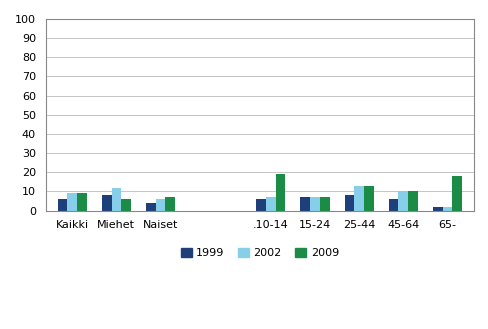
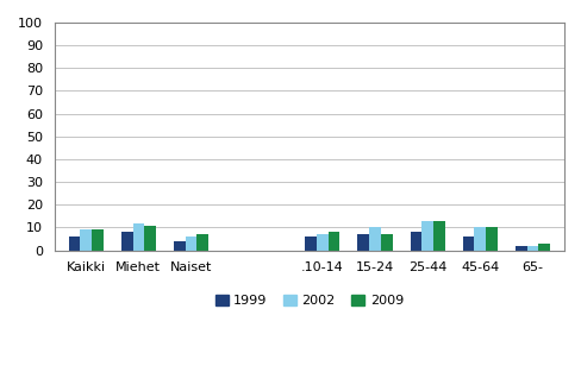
2009/Miehet: 6 -> 11
2009/.10-14: 19 -> 8
2002/15-24: 7 -> 10
2009/65-: 18 -> 3
